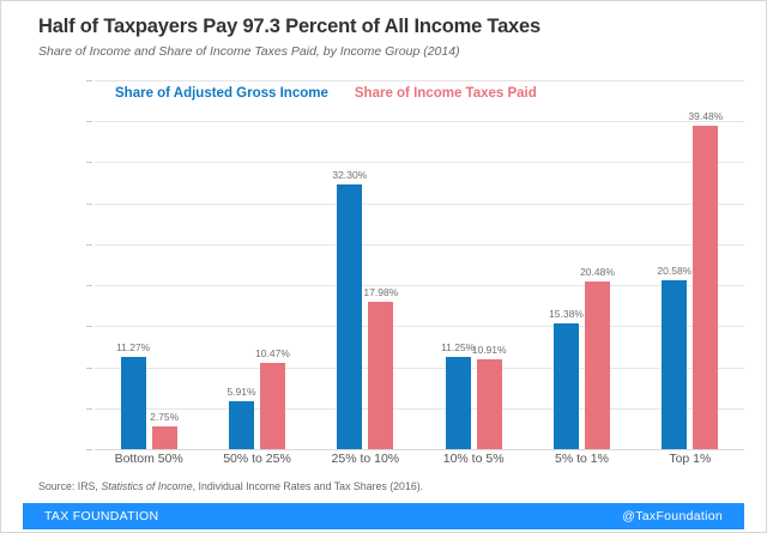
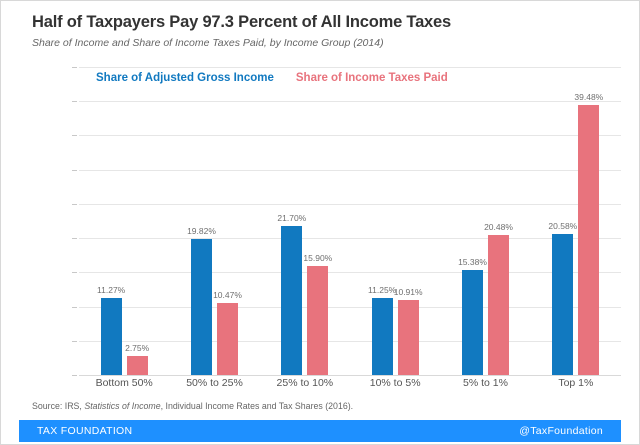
Share of Adjusted Gross Income/50% to 25%: 5.91% -> 19.82%
Share of Adjusted Gross Income/25% to 10%: 32.30% -> 21.70%
Share of Income Taxes Paid/25% to 10%: 17.98% -> 15.90%
